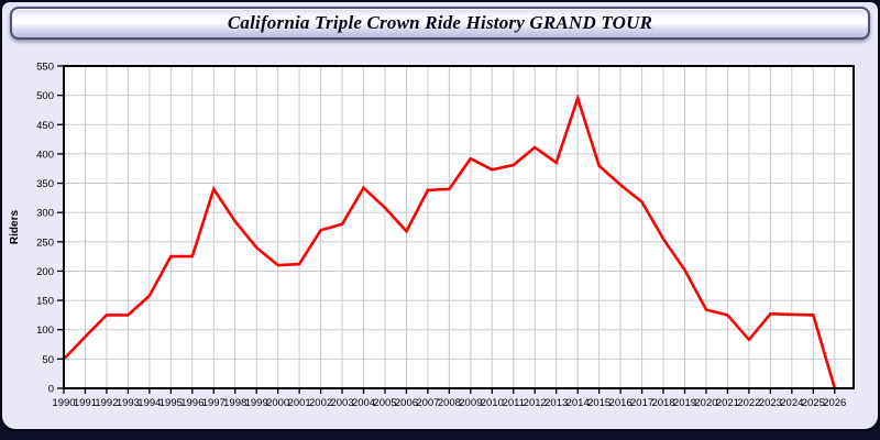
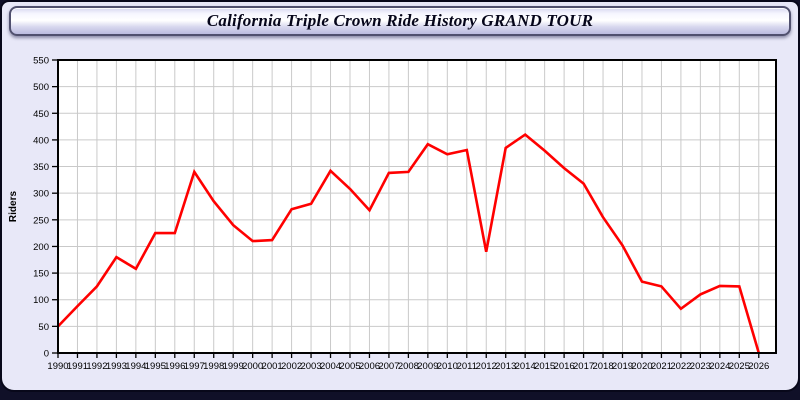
1993: 120 -> 180
2012: 410 -> 190
2014: 500 -> 410
2023: 130 -> 110
